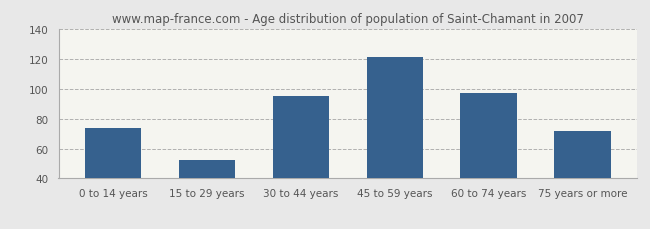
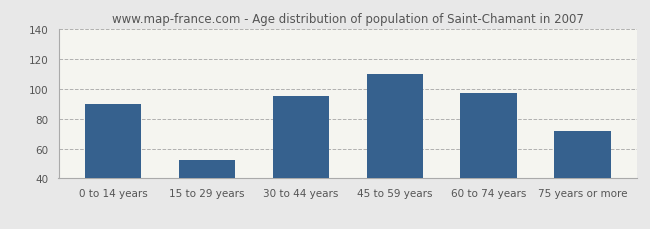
0 to 14 years: 74 -> 90
45 to 59 years: 121 -> 110
